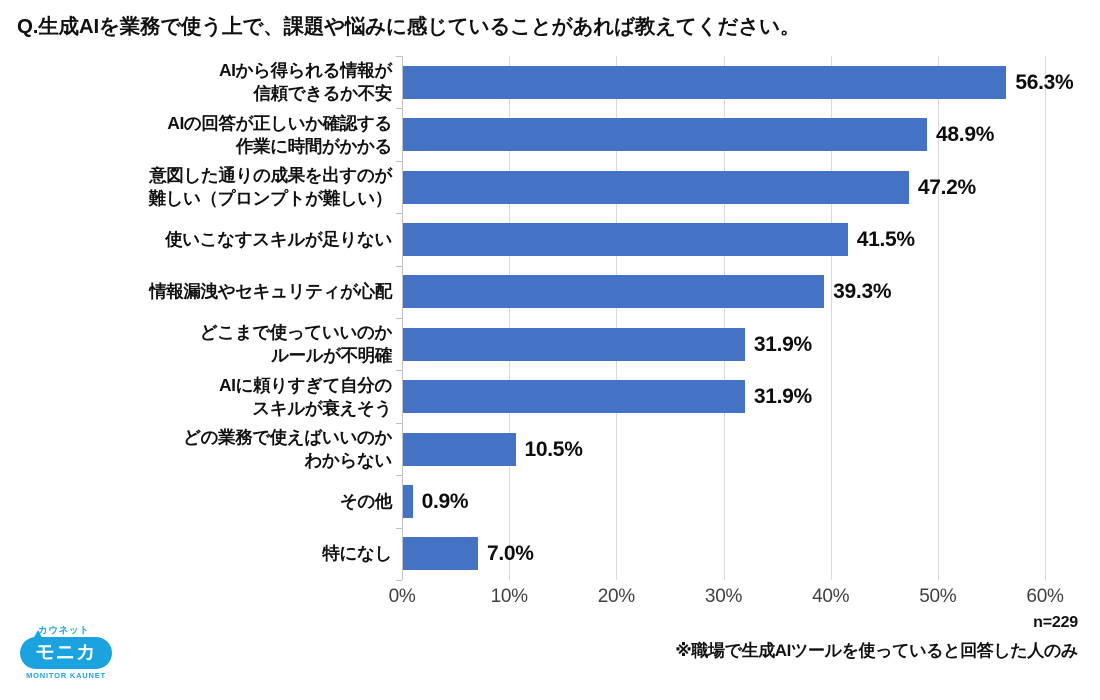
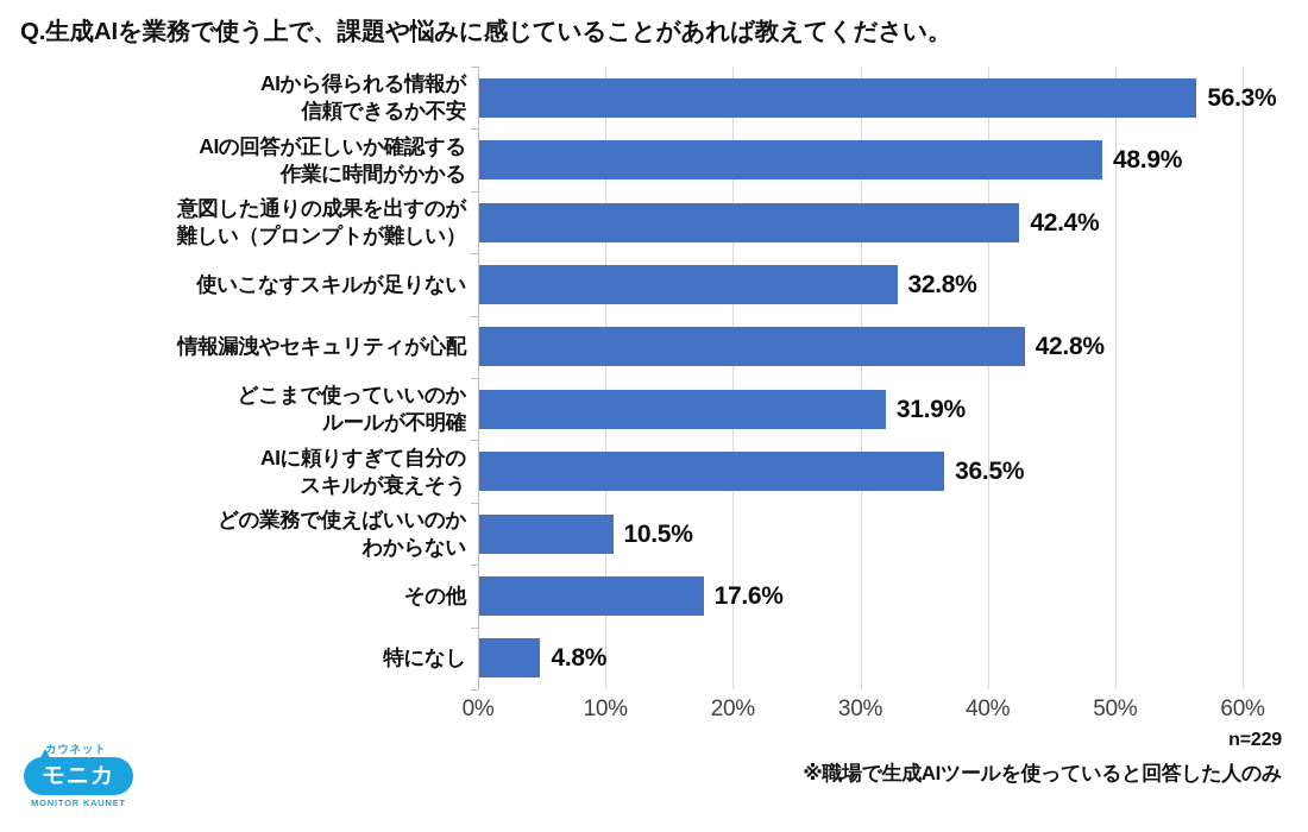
意図した通りの成果を出すのが 難しい（プロンプトが難しい）: 47.2% -> 42.4%
使いこなすスキルが足りない: 41.5% -> 32.8%
情報漏洩やセキュリティが心配: 39.3% -> 42.8%
AIに頼りすぎて自分の スキルが衰えそう: 31.9% -> 36.5%
その他: 0.9% -> 17.6%
特になし: 7.0% -> 4.8%
